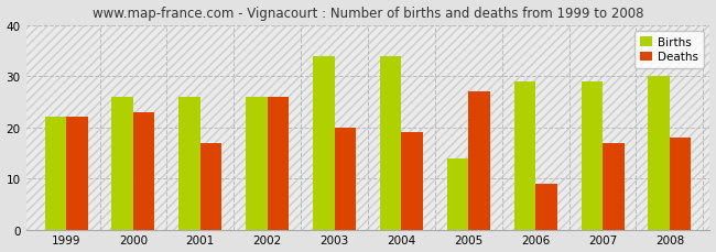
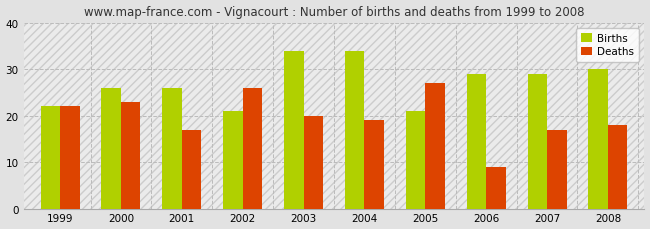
Births/2002: 26 -> 21
Births/2005: 14 -> 21
